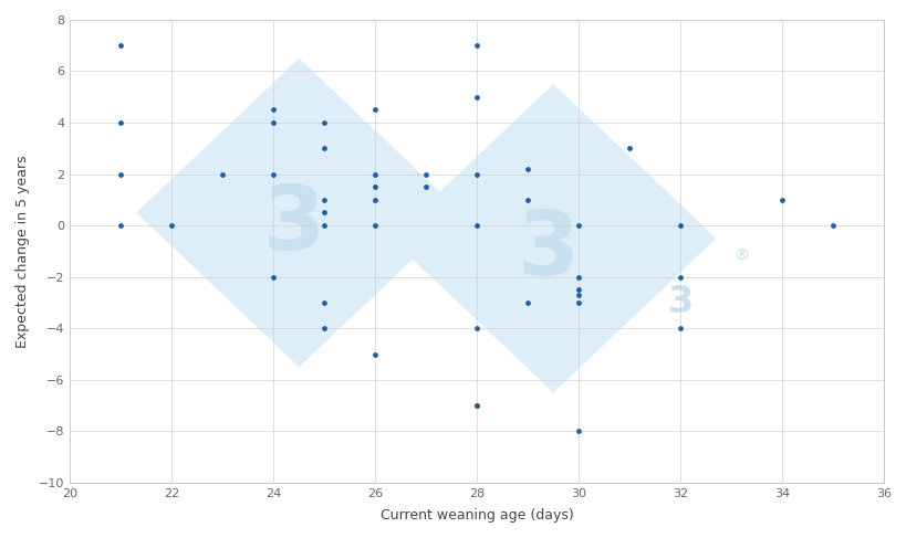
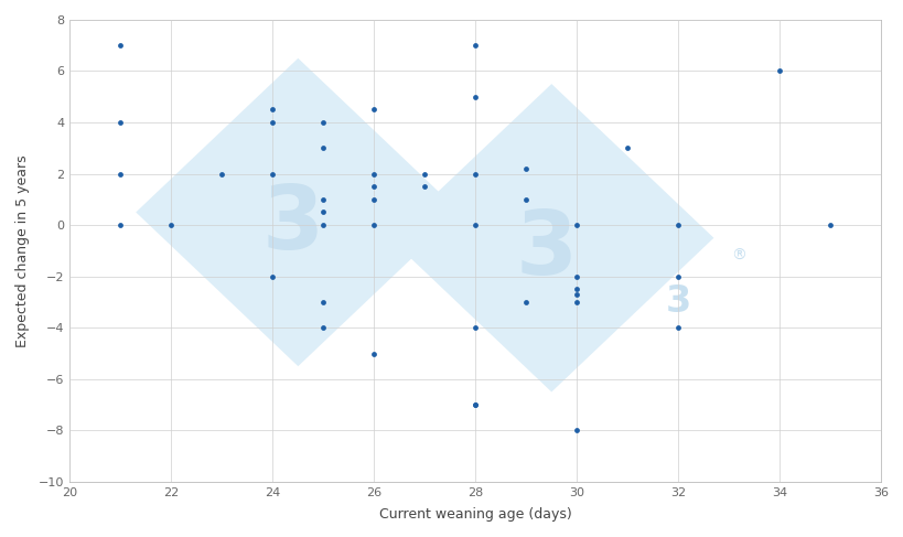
34: 1.0 -> 6.0
